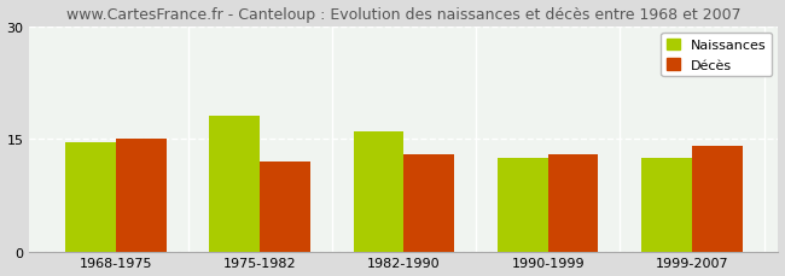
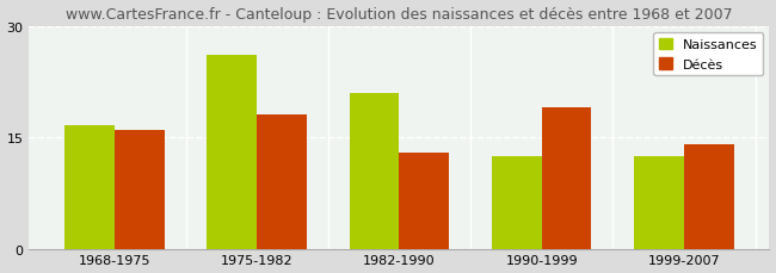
Naissances/1968-1975: 14.5 -> 16.6
Décès/1968-1975: 15 -> 16
Naissances/1975-1982: 18.0 -> 26.0
Décès/1975-1982: 12 -> 18
Naissances/1982-1990: 16.0 -> 21.0
Décès/1990-1999: 13 -> 19
